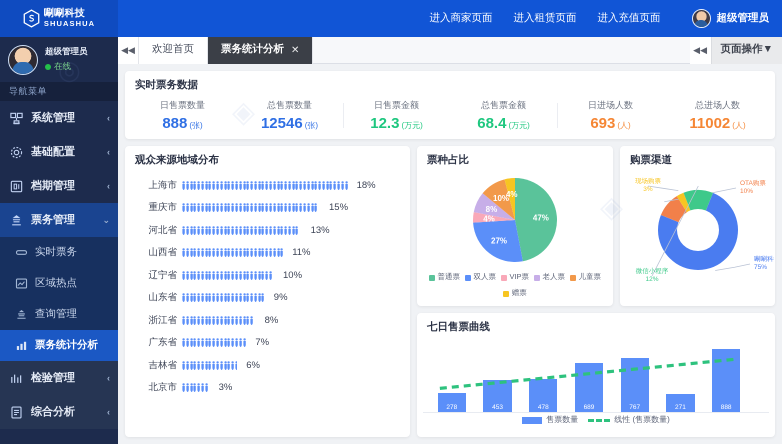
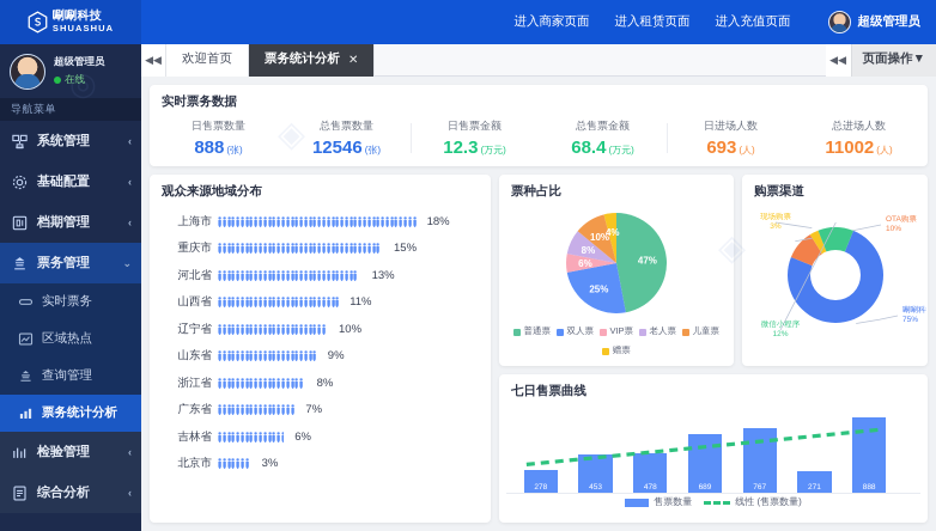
票种占比/双人票: 27% -> 25%
票种占比/VIP票: 4% -> 6%
